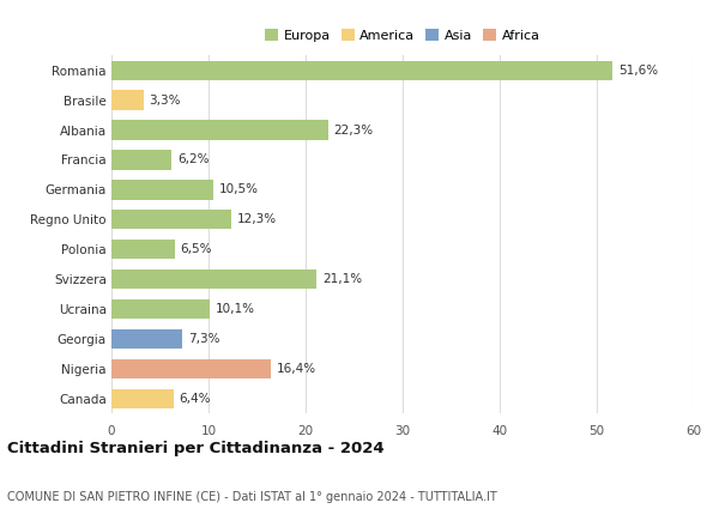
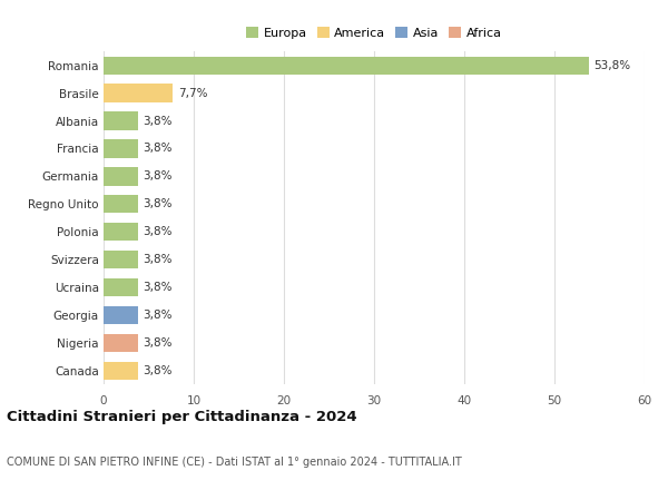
Romania: 51,6% -> 53,8%
Brasile: 3,3% -> 7,7%
Albania: 22,3% -> 3,8%
Francia: 6,2% -> 3,8%
Germania: 10,5% -> 3,8%
Regno Unito: 12,3% -> 3,8%
Polonia: 6,5% -> 3,8%
Svizzera: 21,1% -> 3,8%
Ucraina: 10,1% -> 3,8%
Georgia: 7,3% -> 3,8%
Nigeria: 16,4% -> 3,8%
Canada: 6,4% -> 3,8%
